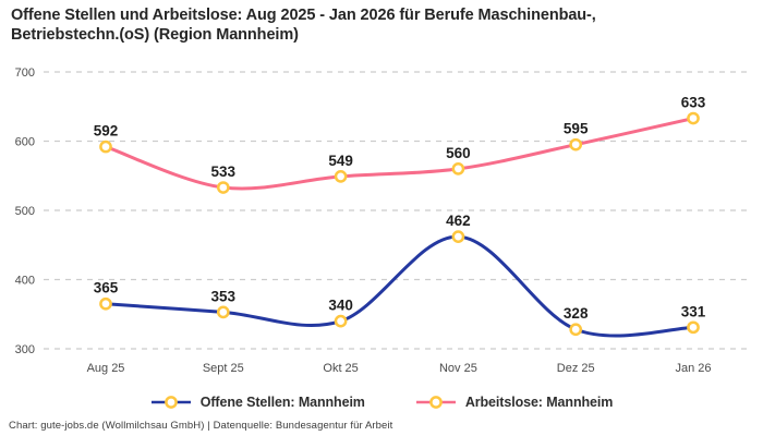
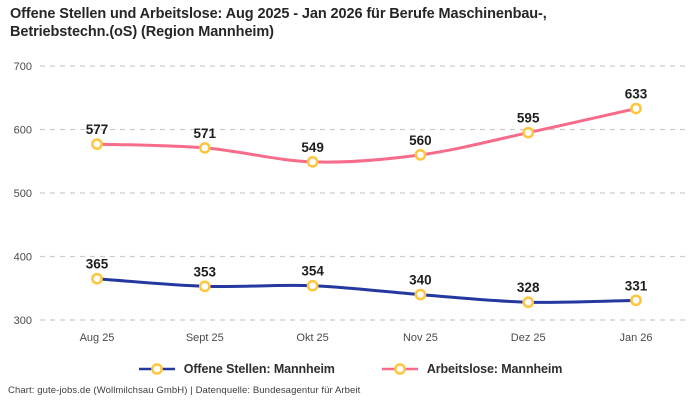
Arbeitslose: Mannheim/Aug 25: 592 -> 577
Arbeitslose: Mannheim/Sept 25: 533 -> 571
Offene Stellen: Mannheim/Okt 25: 340 -> 354
Offene Stellen: Mannheim/Nov 25: 462 -> 340
